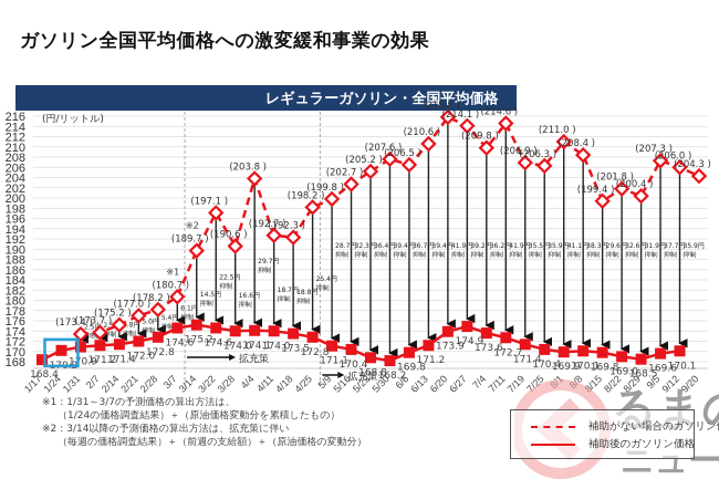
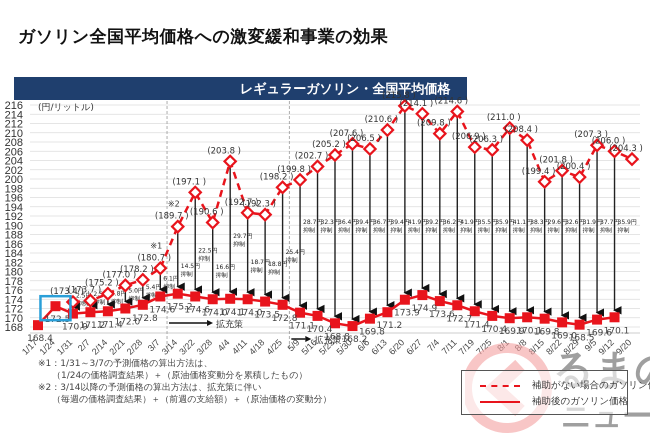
補助後のガソリン価格/1/24: 170.2 -> 172.5
